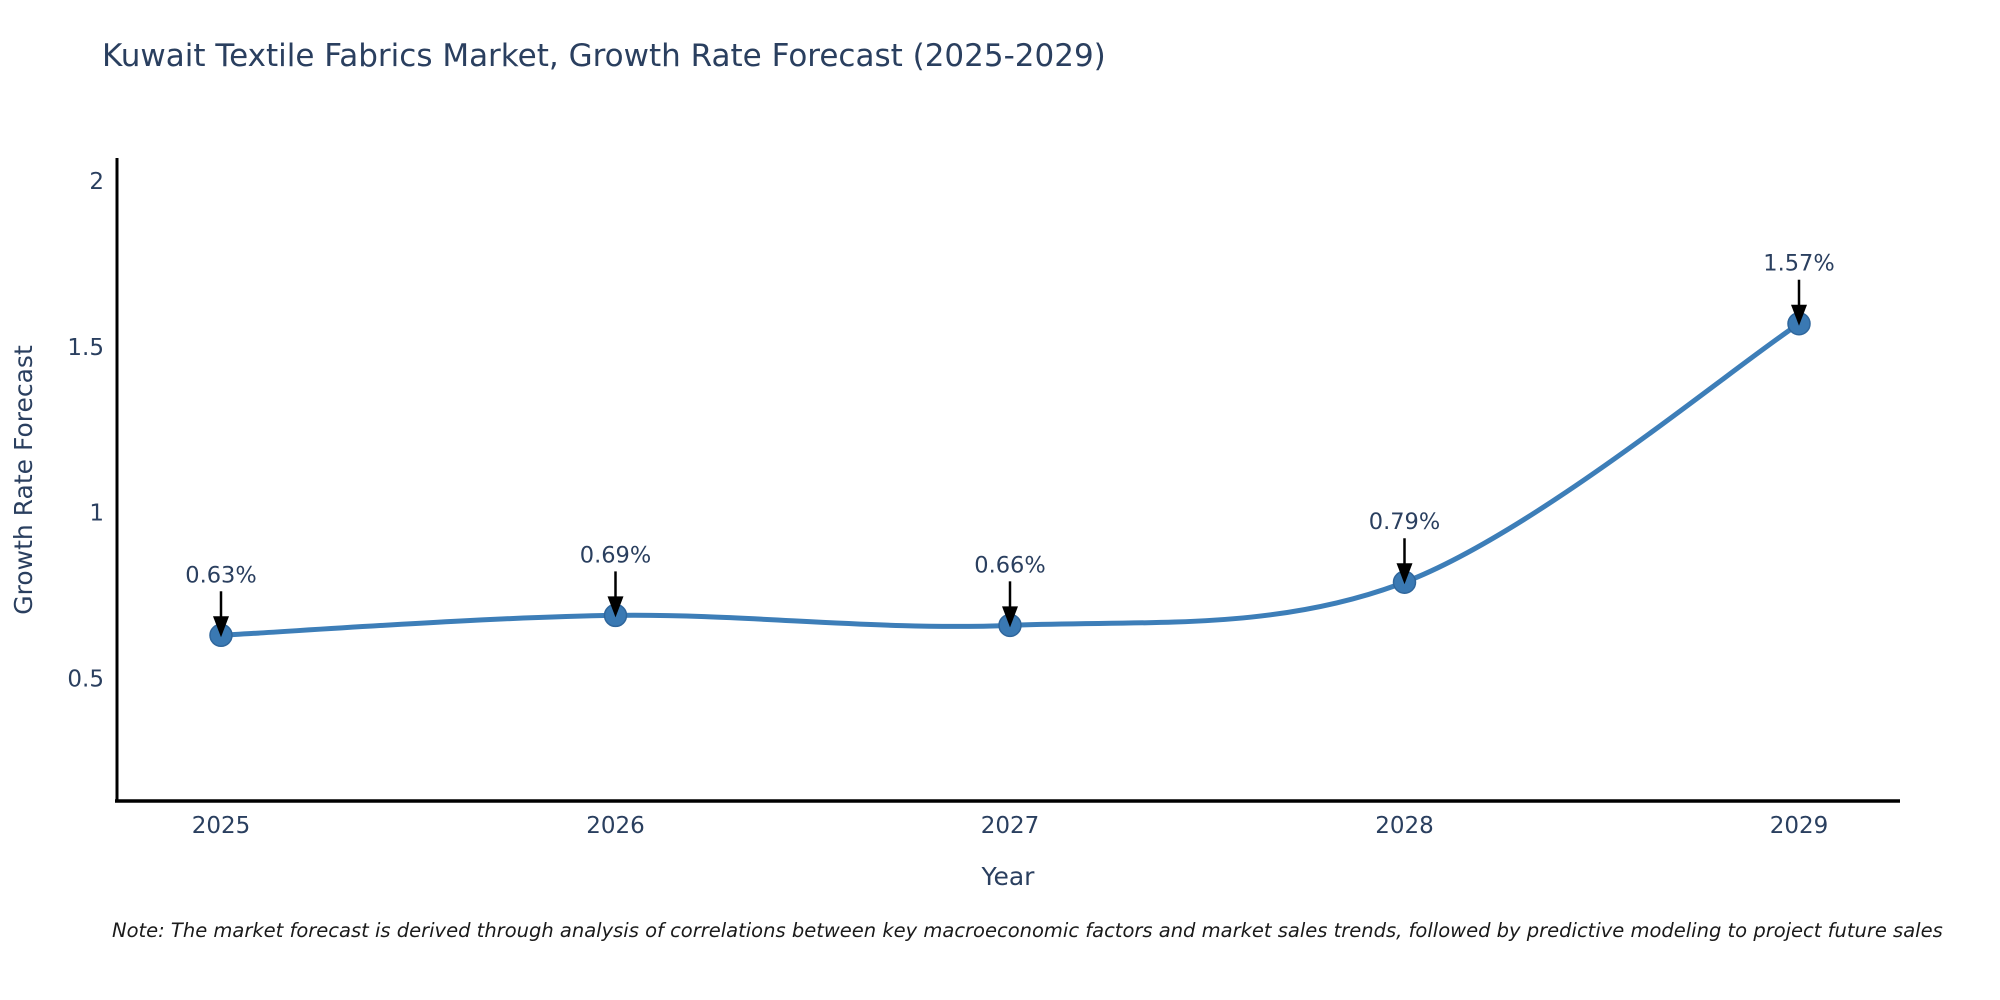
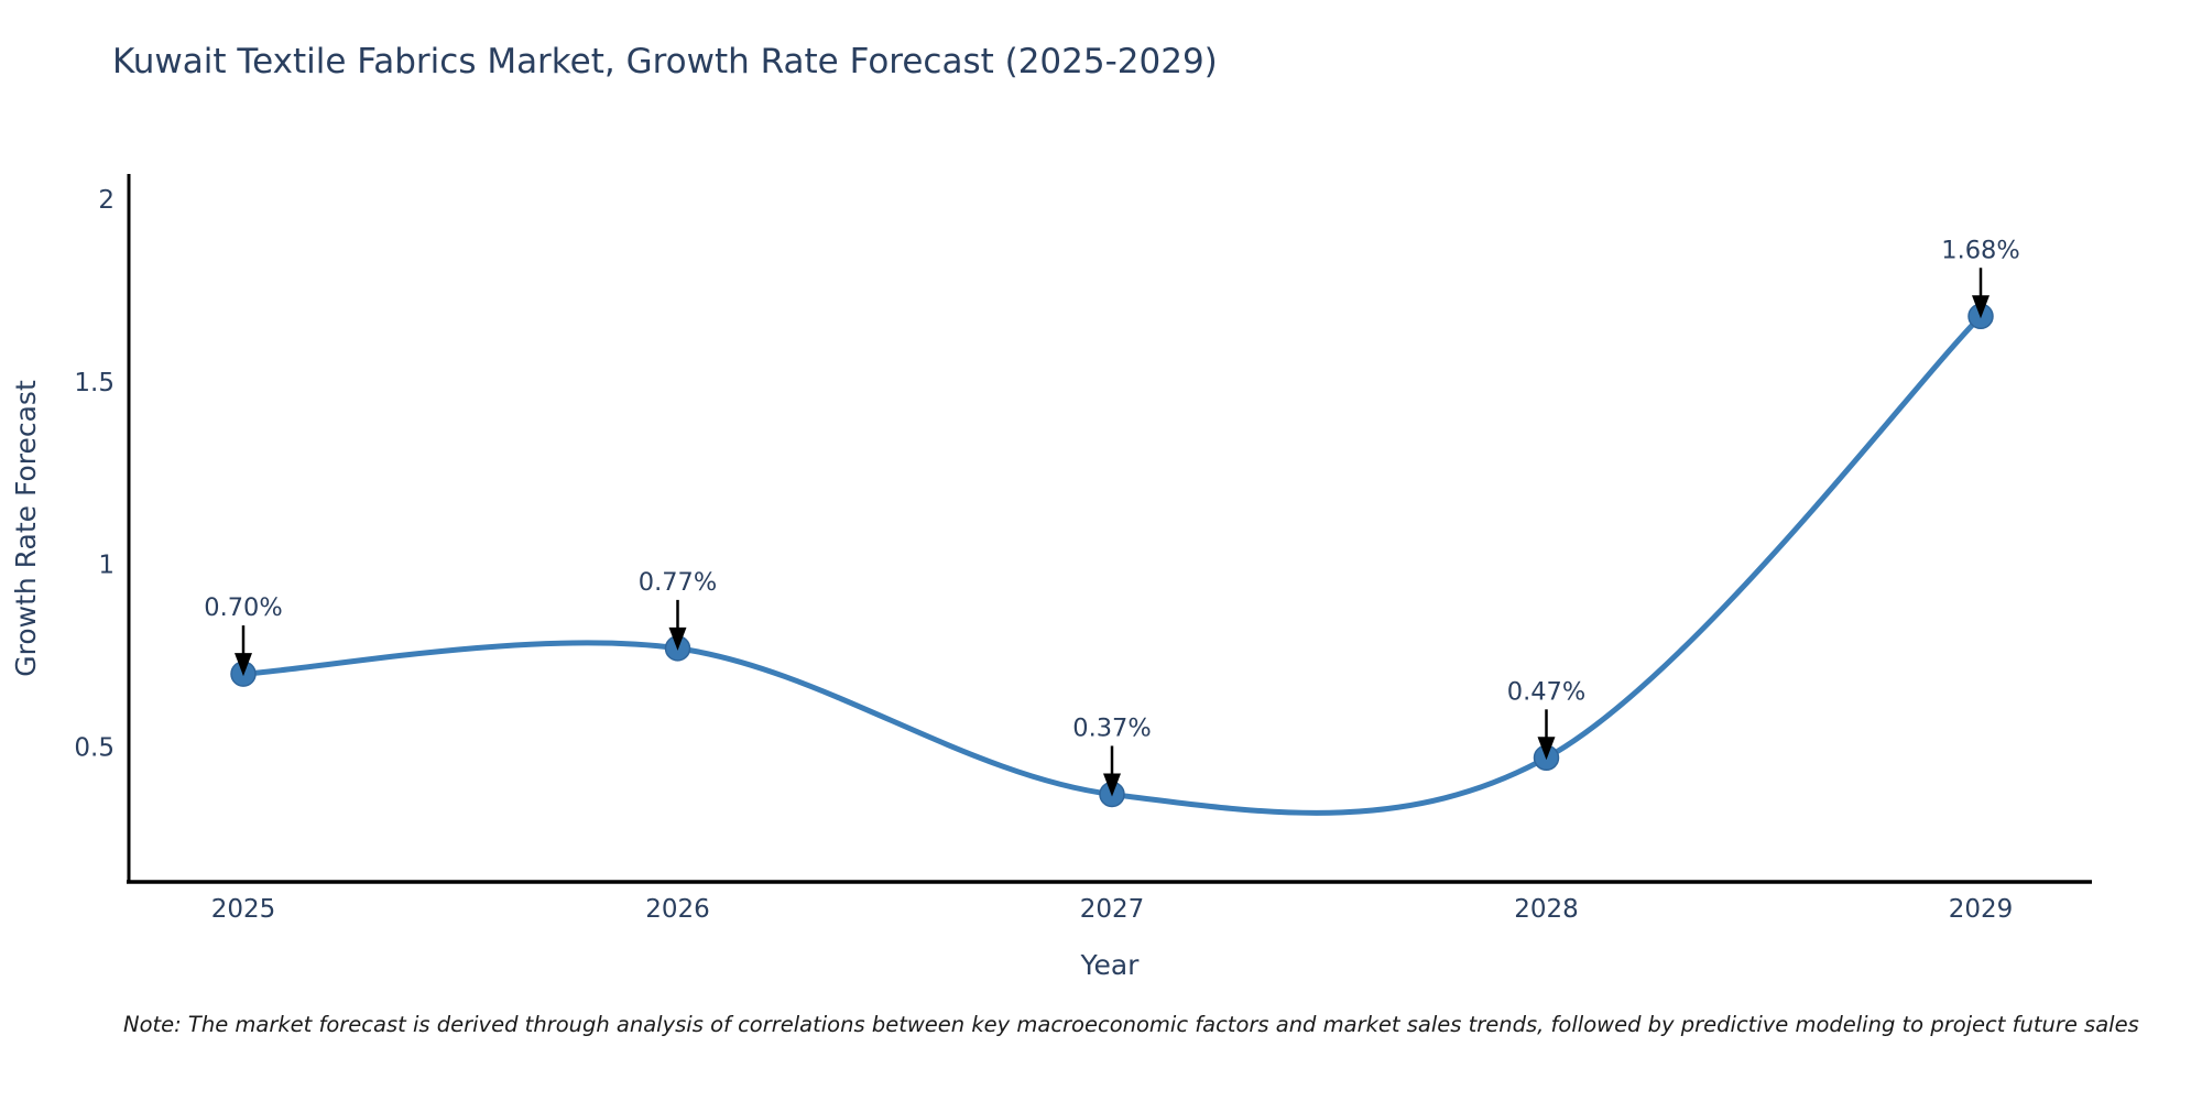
2025: 0.63% -> 0.70%
2026: 0.69% -> 0.77%
2027: 0.66% -> 0.37%
2028: 0.79% -> 0.47%
2029: 1.57% -> 1.68%
